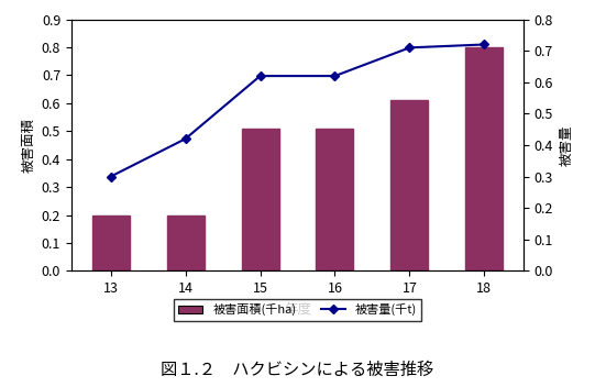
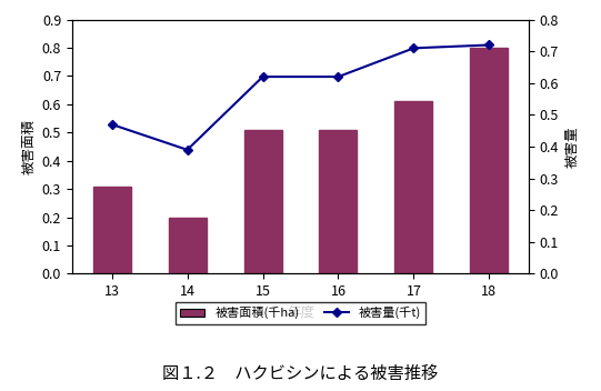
被害面積(千ha)/13: 0.20 -> 0.31
被害量(千t)/13: 0.30 -> 0.47
被害量(千t)/14: 0.42 -> 0.39
